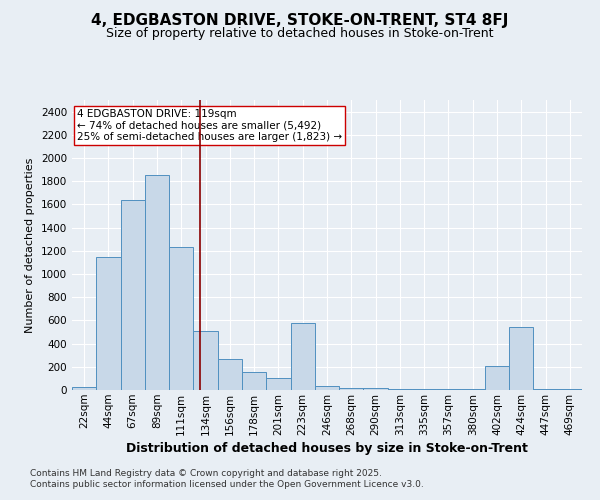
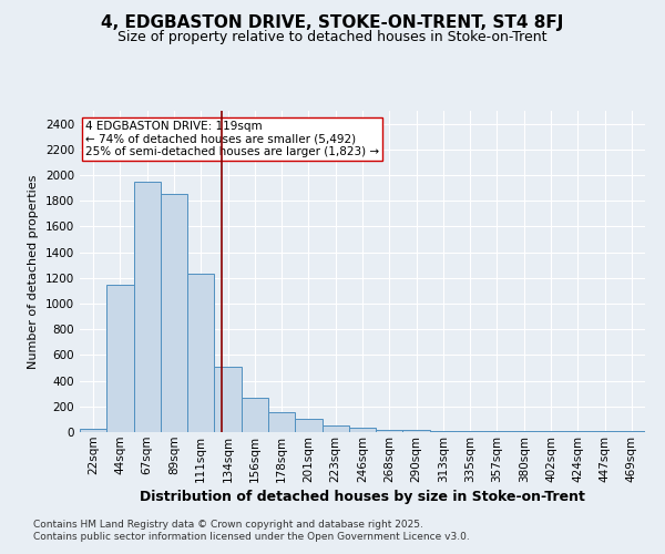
67sqm: 1640 -> 1950
223sqm: 580 -> 60
402sqm: 210 -> 0
424sqm: 540 -> 0
